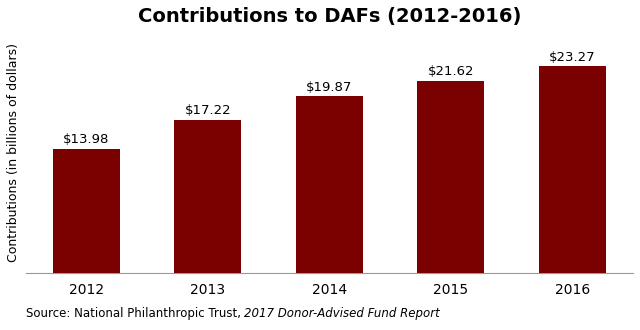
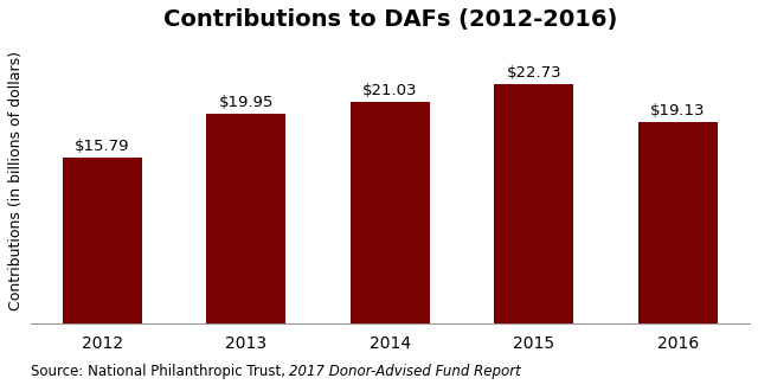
2012: $13.98 -> $15.79
2013: $17.22 -> $19.95
2014: $19.87 -> $21.03
2015: $21.62 -> $22.73
2016: $23.27 -> $19.13
